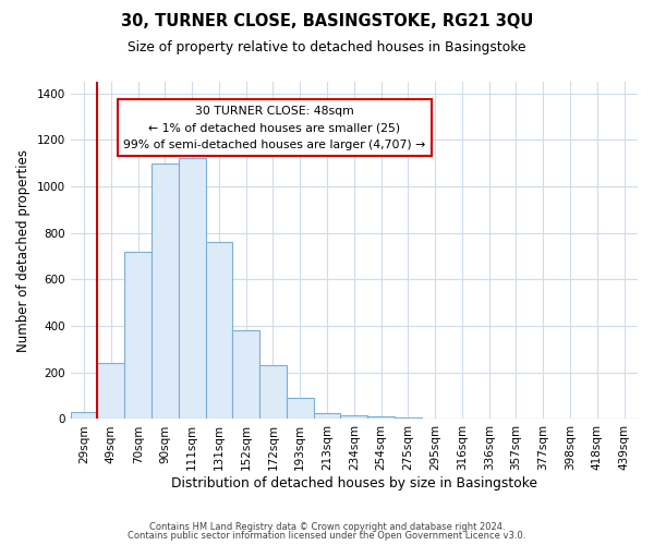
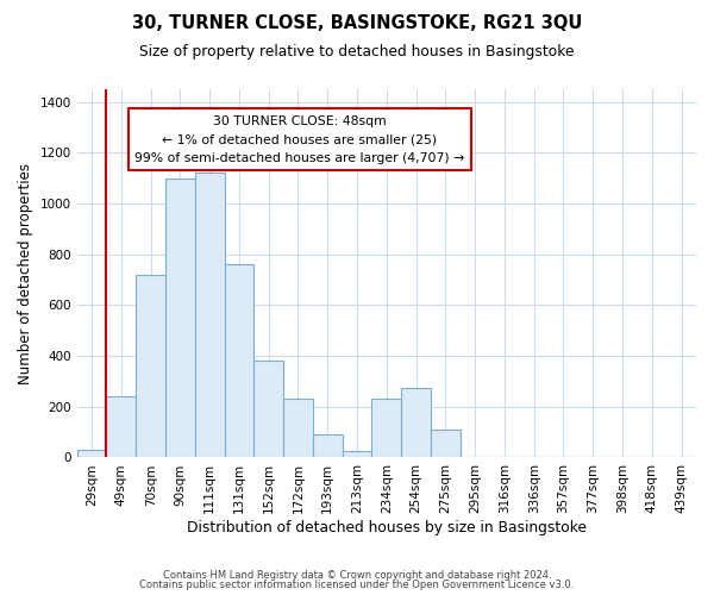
234sqm: 18 -> 230
254sqm: 10 -> 275
275sqm: 5 -> 110
